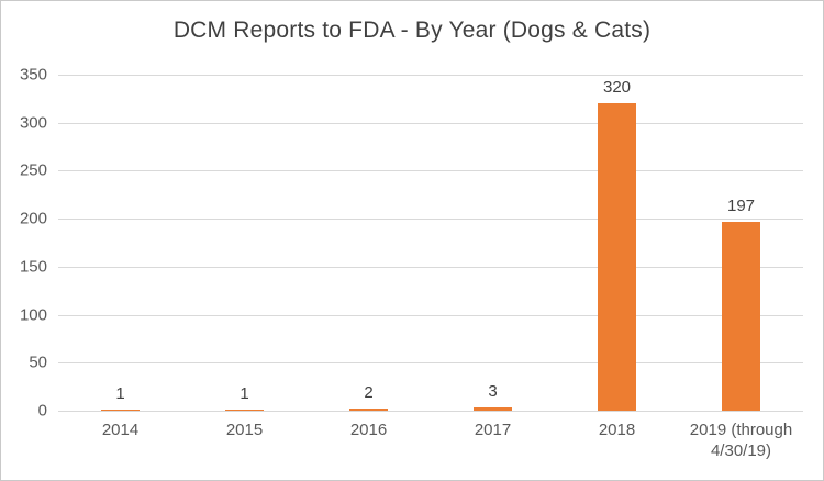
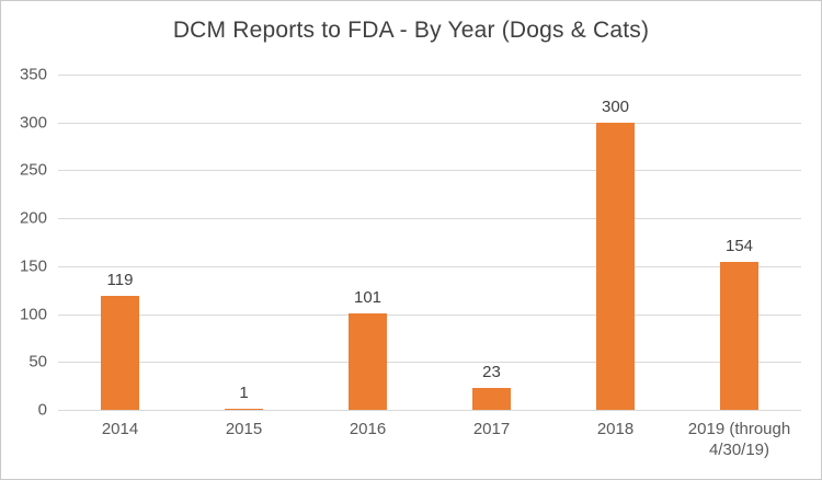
2014: 1 -> 119
2016: 2 -> 101
2017: 3 -> 23
2018: 320 -> 300
2019 (through 4/30/19): 197 -> 154
